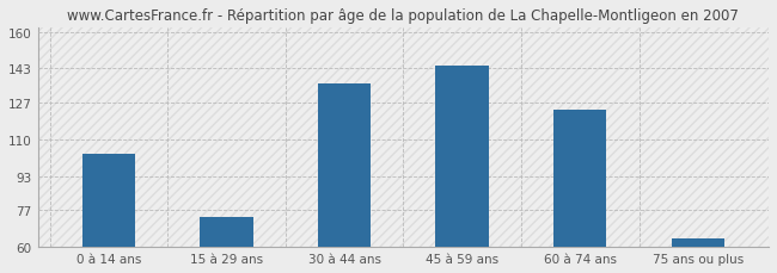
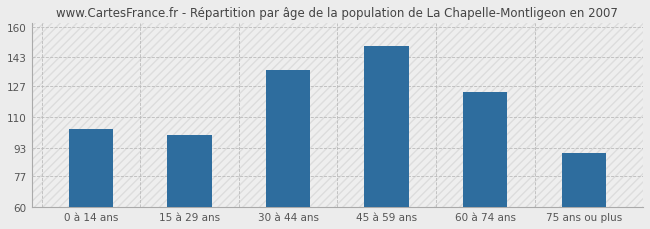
15 à 29 ans: 74 -> 100
45 à 59 ans: 144 -> 149
75 ans ou plus: 64 -> 90
